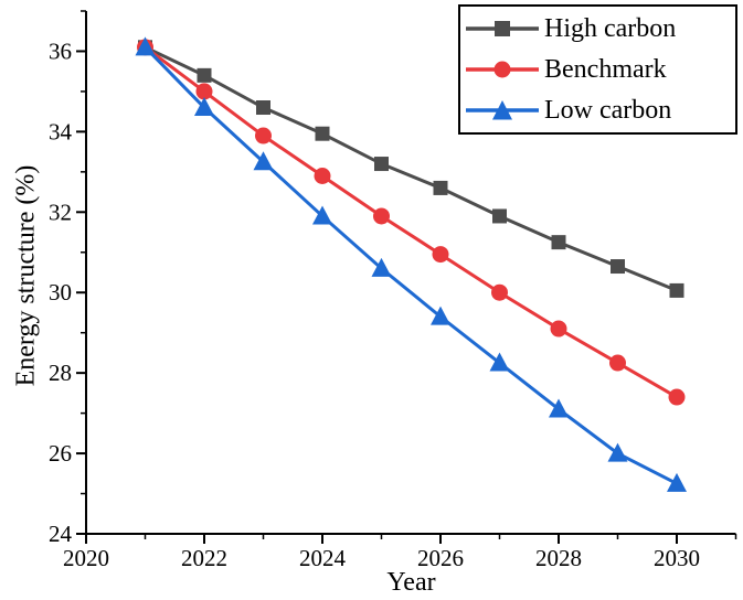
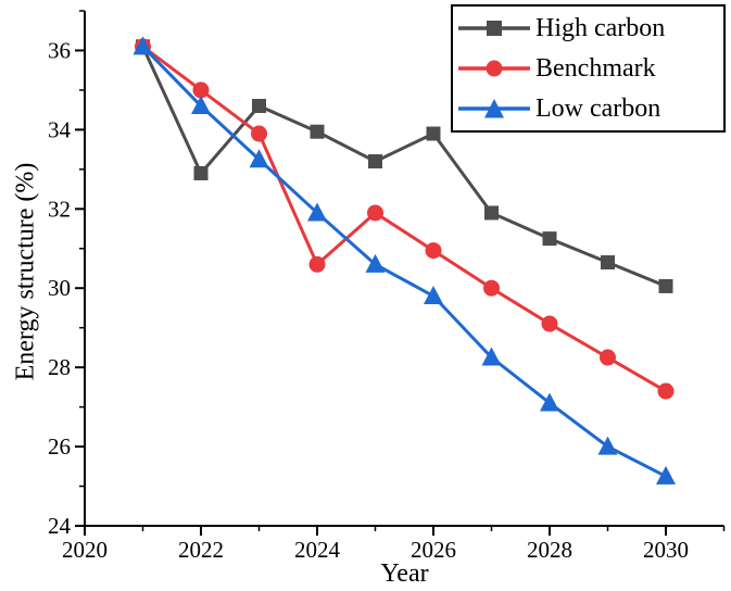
High carbon/2022: 35.4 -> 32.9
Benchmark/2024: 32.9 -> 30.6
High carbon/2026: 32.6 -> 33.9
Low carbon/2026: 29.4 -> 29.8
